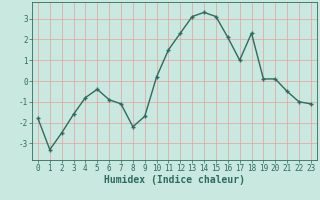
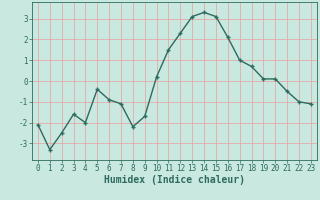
0: -1.8 -> -2.1
4: -0.8 -> -2.0
18: 2.3 -> 0.7
